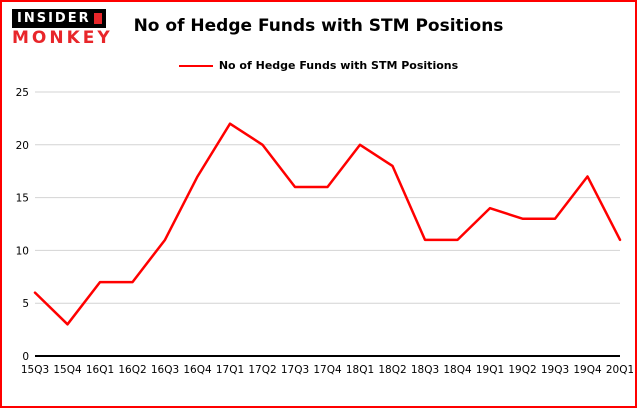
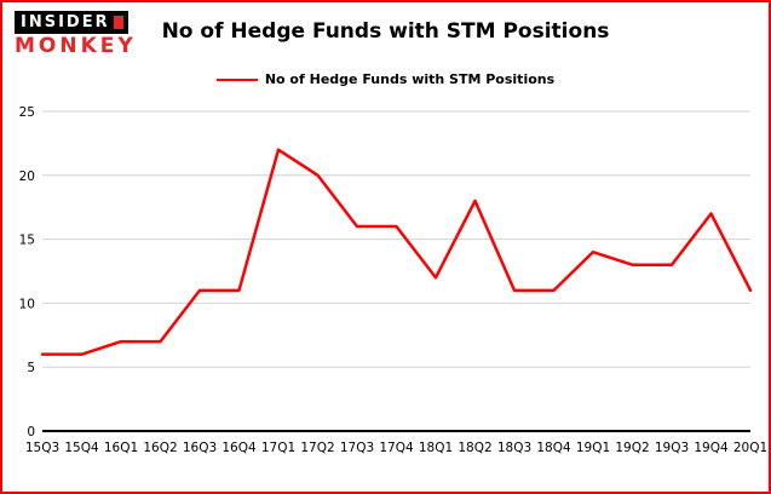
15Q4: 3 -> 6
16Q4: 17 -> 11
18Q1: 20 -> 12
